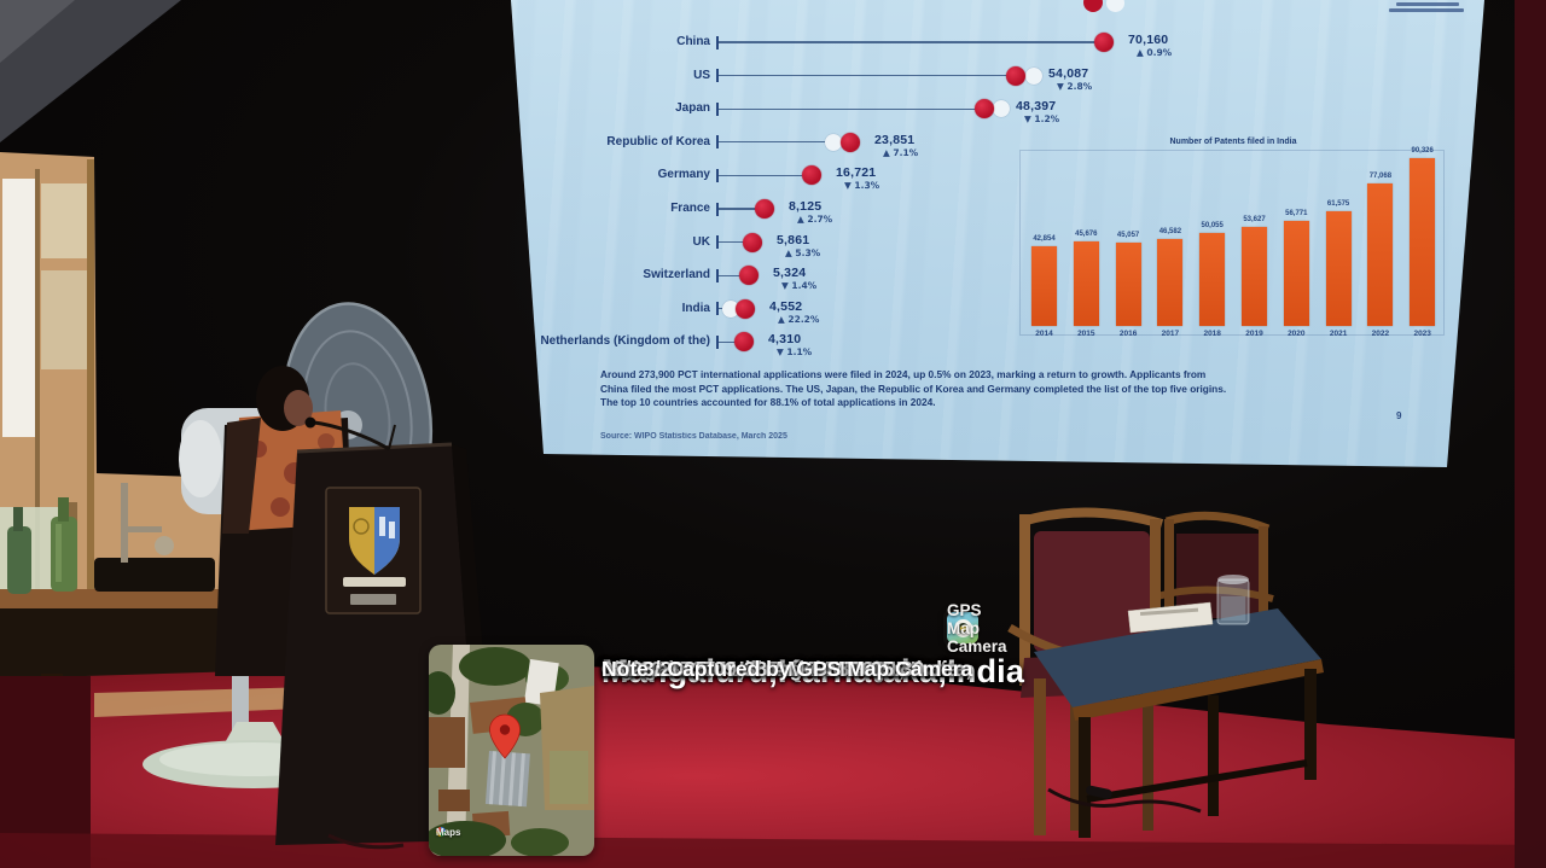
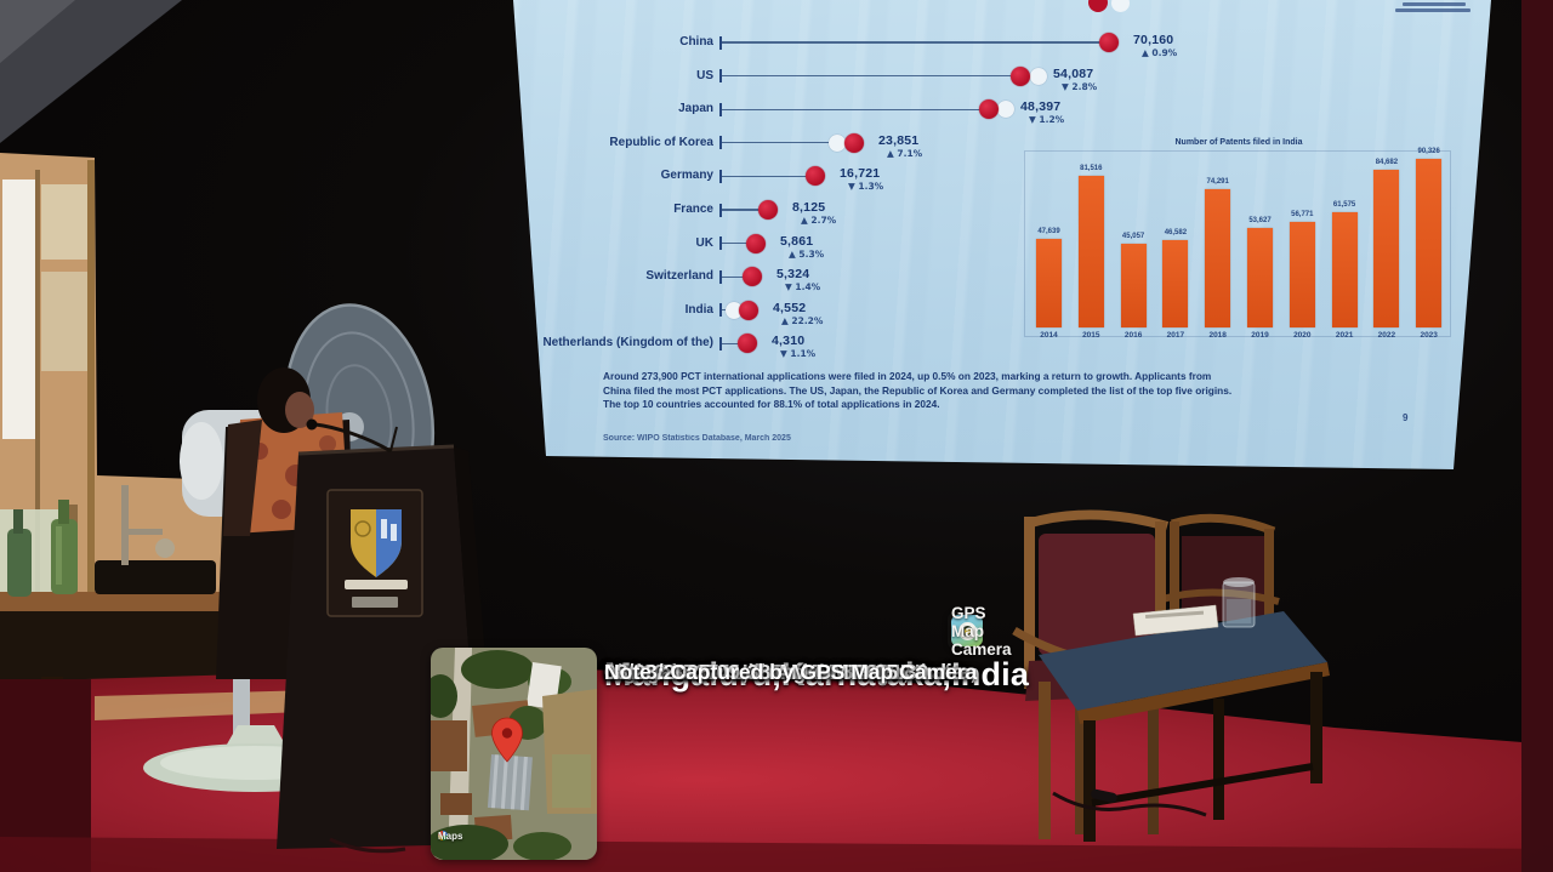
Number of Patents filed in India/2014: 42,854 -> 47,639
Number of Patents filed in India/2015: 45,676 -> 81,516
Number of Patents filed in India/2018: 50,055 -> 74,291
Number of Patents filed in India/2022: 77,068 -> 84,682
